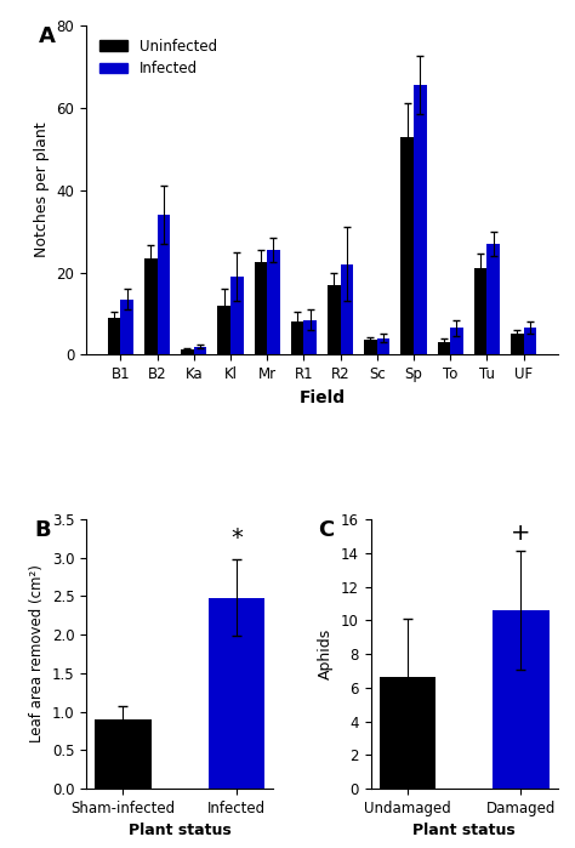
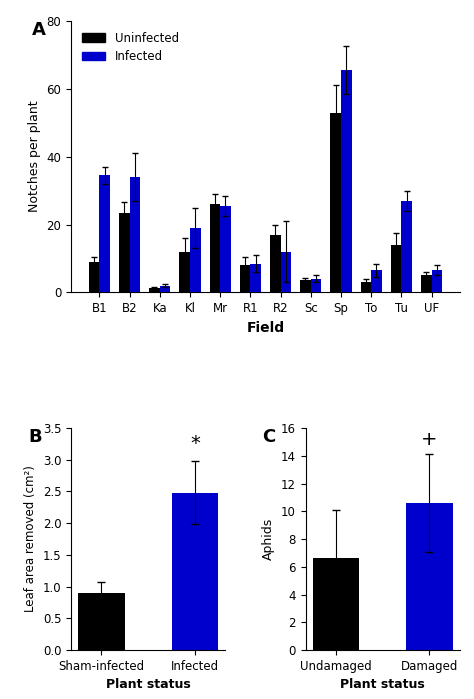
Infected/B1: 13.5 -> 34.5
Uninfected/Mr: 22.5 -> 26.0
Infected/R2: 22.0 -> 12.0
Uninfected/Tu: 21.0 -> 14.0
